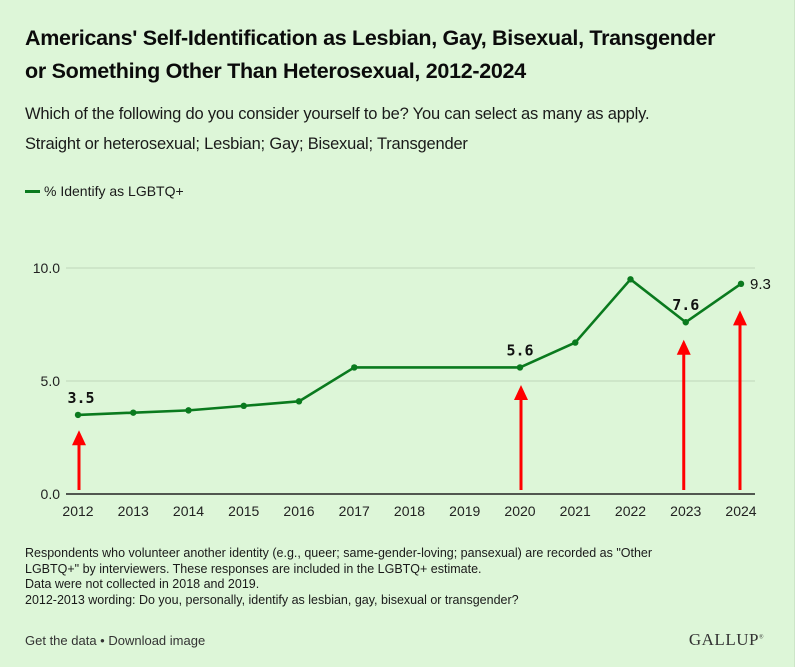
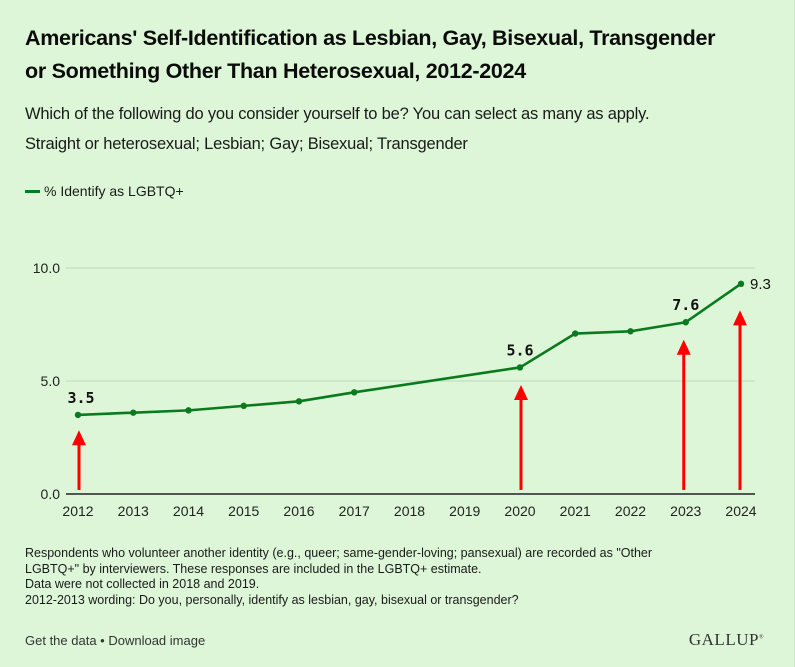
2017: 5.6 -> 4.5
2021: 6.7 -> 7.1
2022: 9.5 -> 7.2
